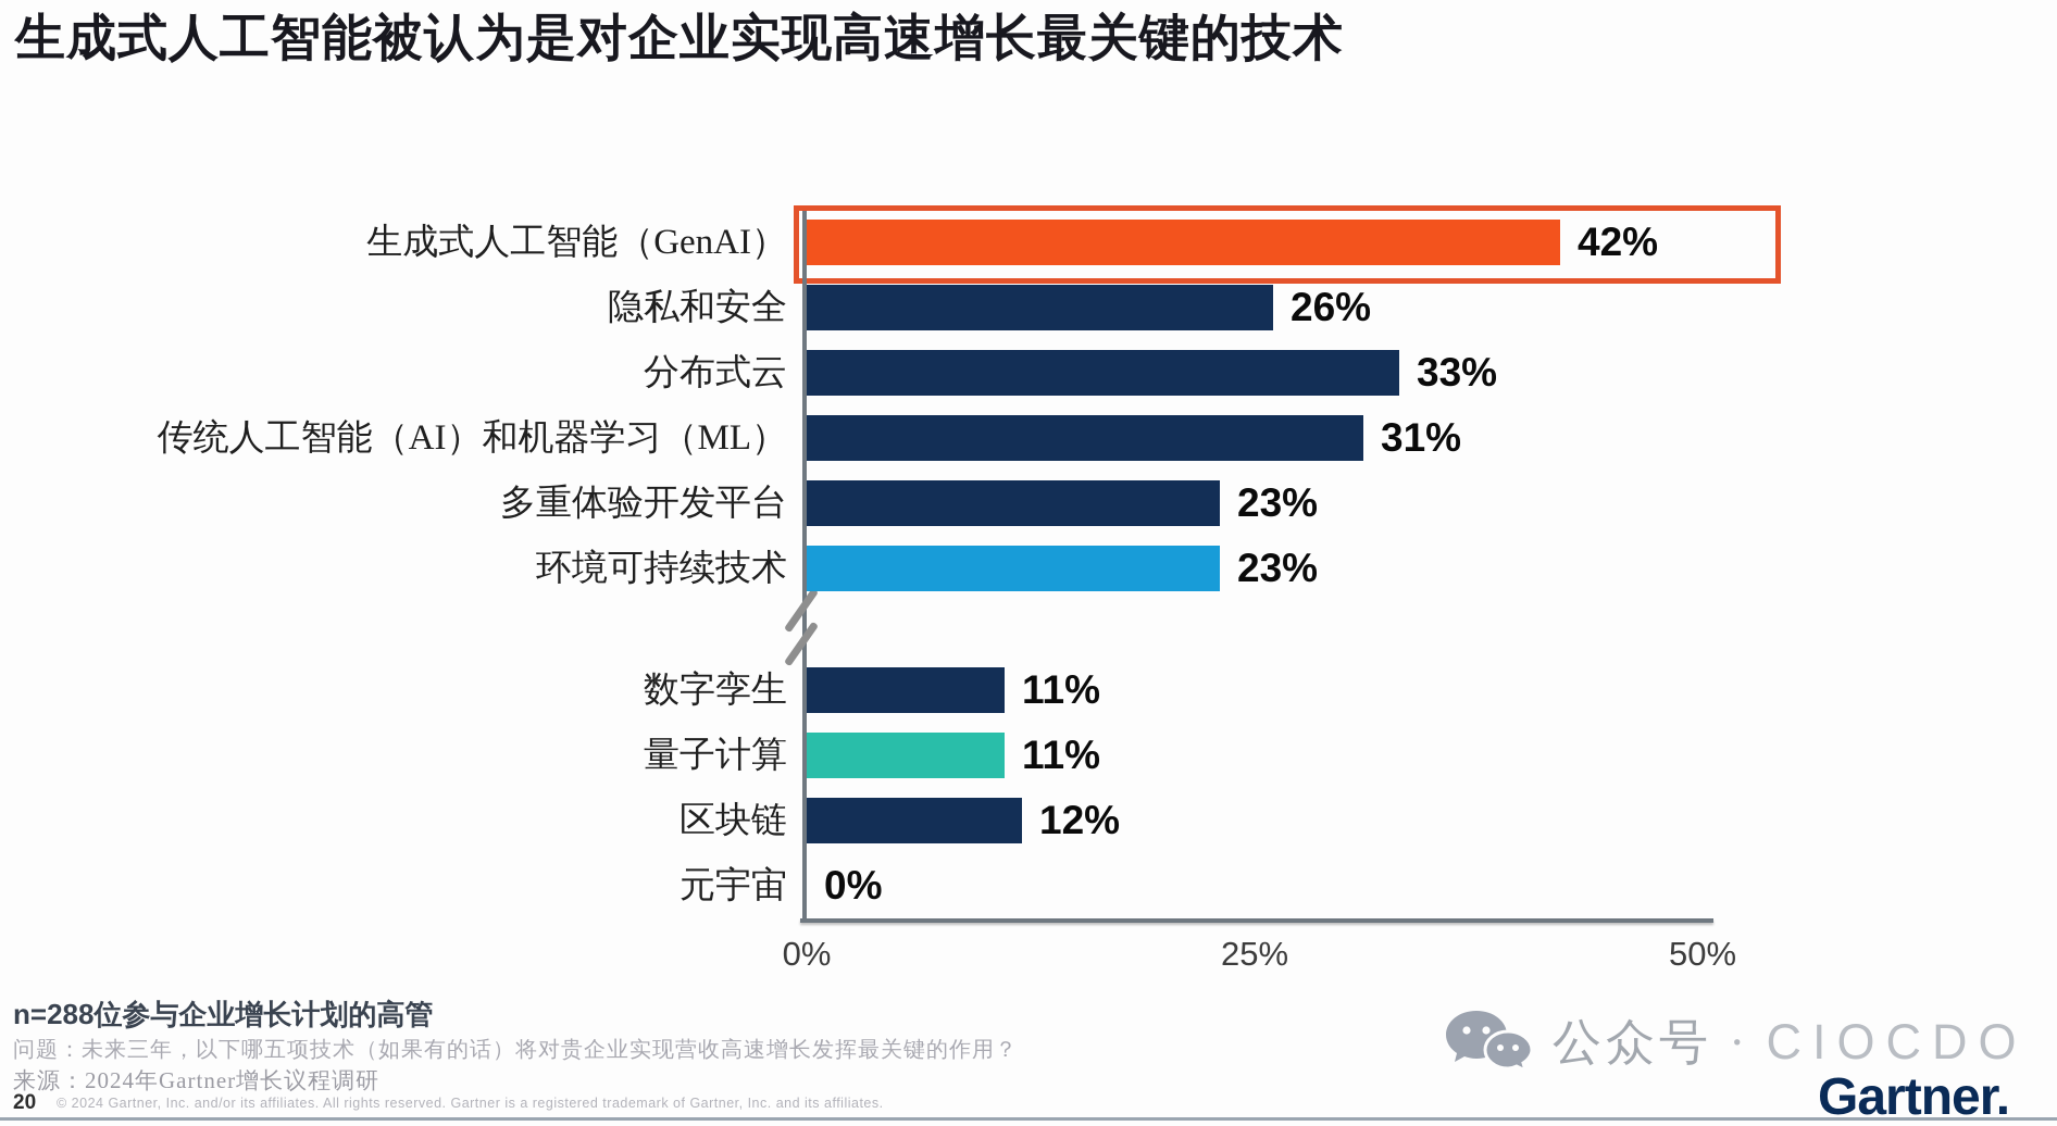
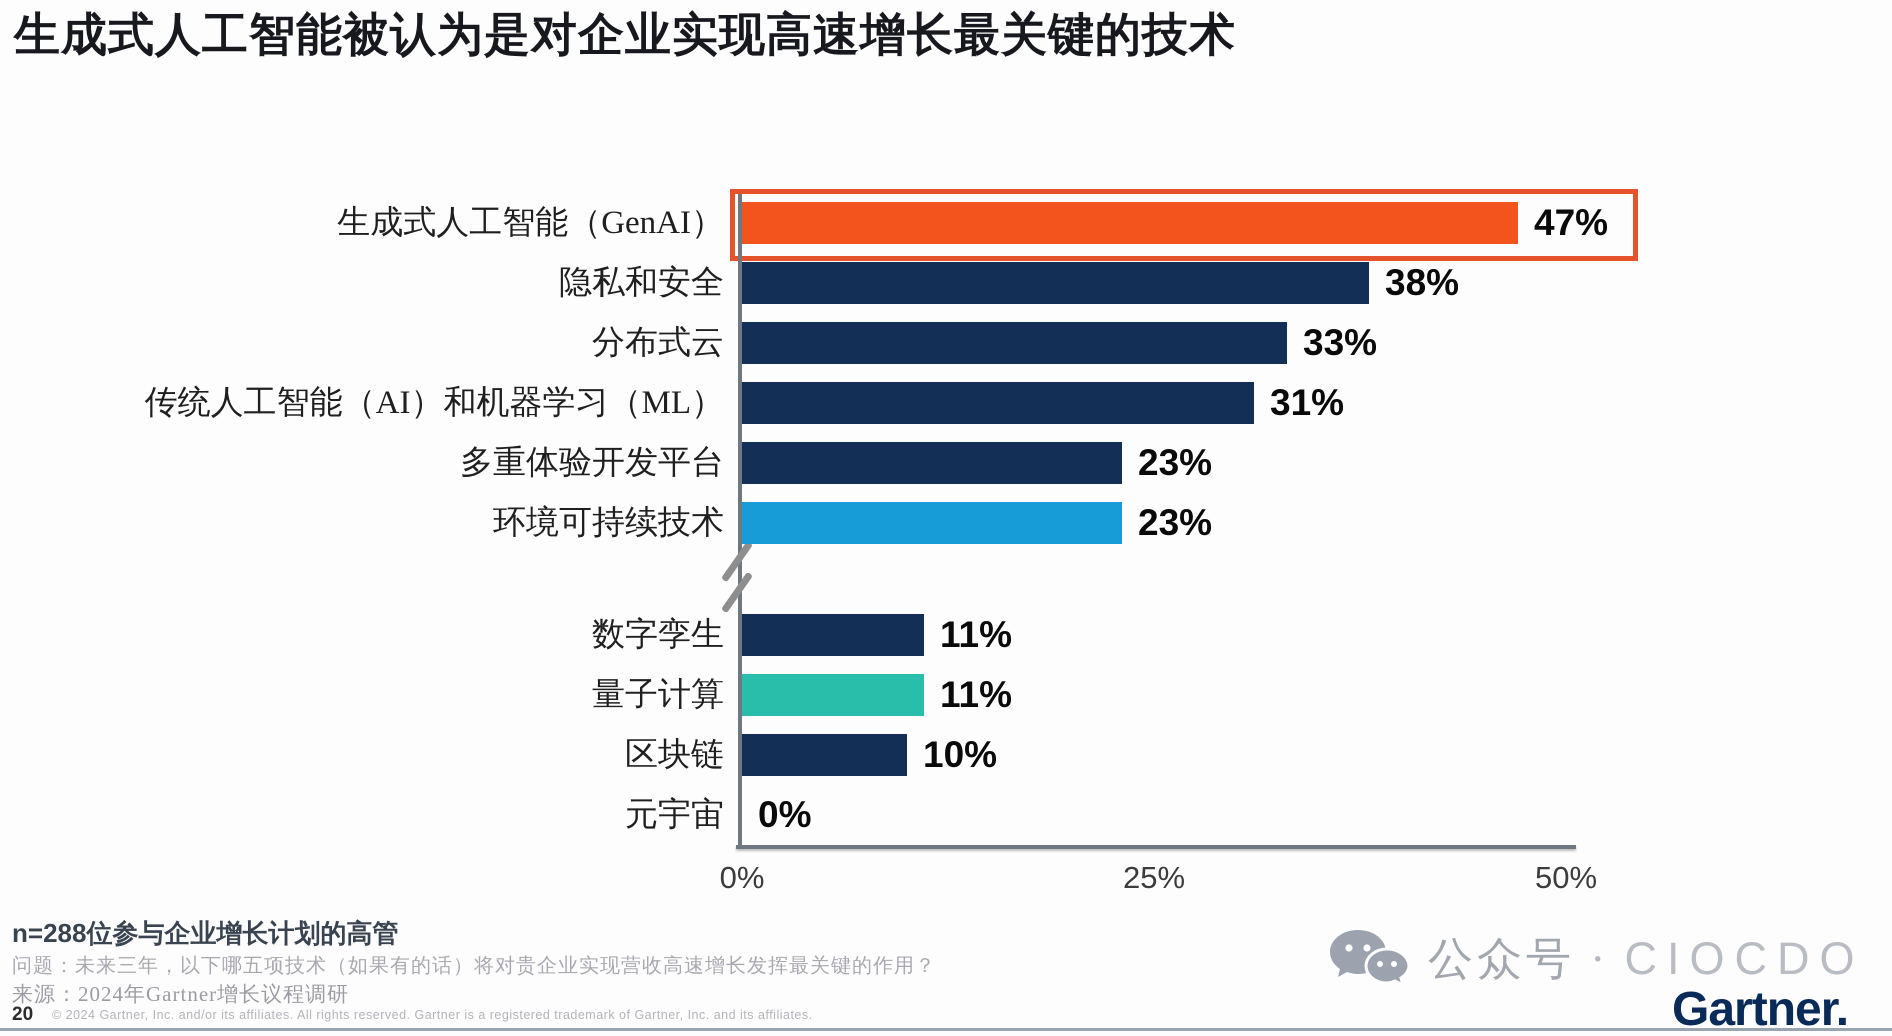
生成式人工智能（GenAI）: 42% -> 47%
隐私和安全: 26% -> 38%
区块链: 12% -> 10%
